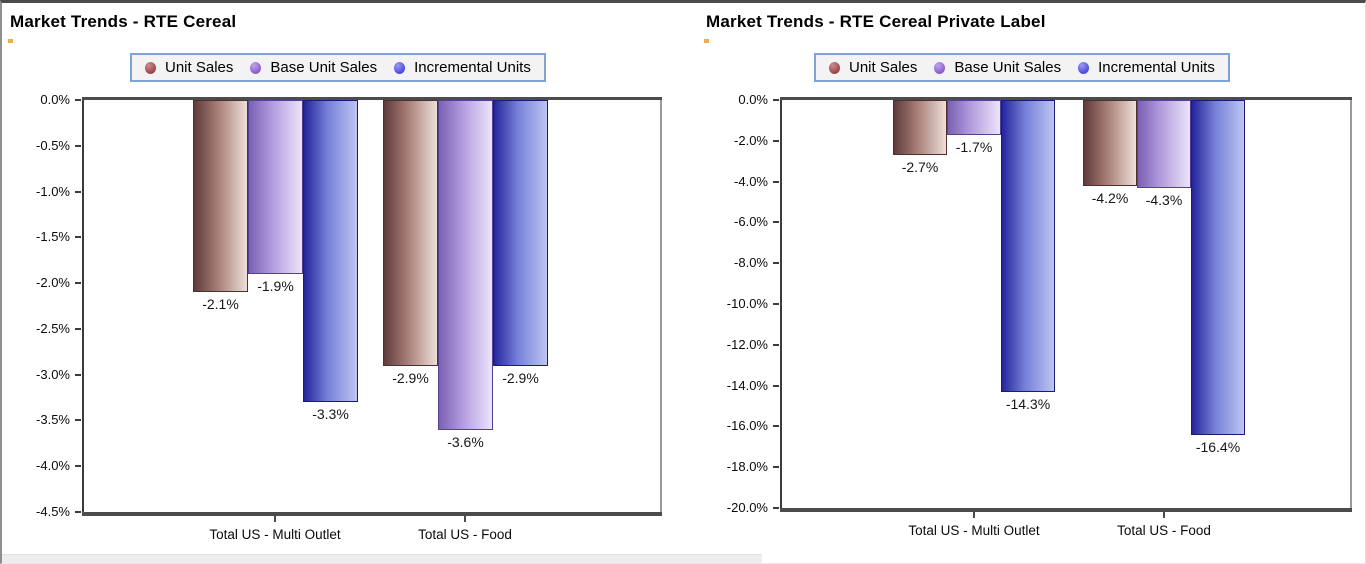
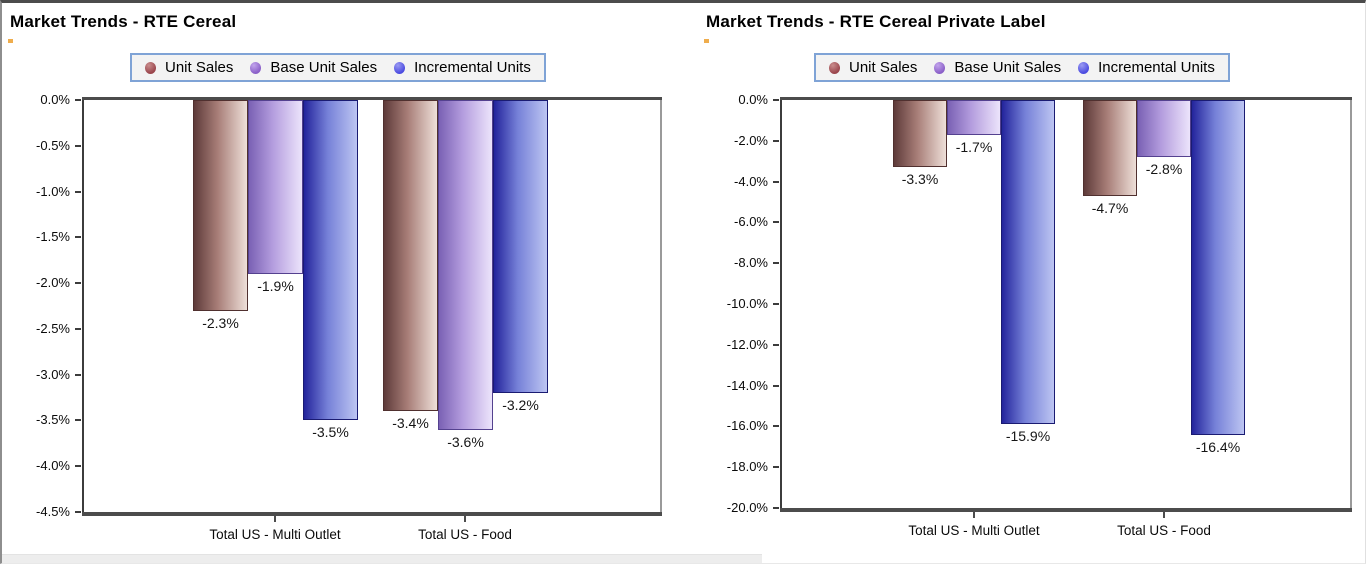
Market Trends - RTE Cereal/Unit Sales/Total US - Multi Outlet: -2.1% -> -2.3%
Market Trends - RTE Cereal/Incremental Units/Total US - Multi Outlet: -3.3% -> -3.5%
Market Trends - RTE Cereal/Unit Sales/Total US - Food: -2.9% -> -3.4%
Market Trends - RTE Cereal/Incremental Units/Total US - Food: -2.9% -> -3.2%
Market Trends - RTE Cereal Private Label/Unit Sales/Total US - Multi Outlet: -2.7% -> -3.3%
Market Trends - RTE Cereal Private Label/Incremental Units/Total US - Multi Outlet: -14.3% -> -15.9%
Market Trends - RTE Cereal Private Label/Unit Sales/Total US - Food: -4.2% -> -4.7%
Market Trends - RTE Cereal Private Label/Base Unit Sales/Total US - Food: -4.3% -> -2.8%
